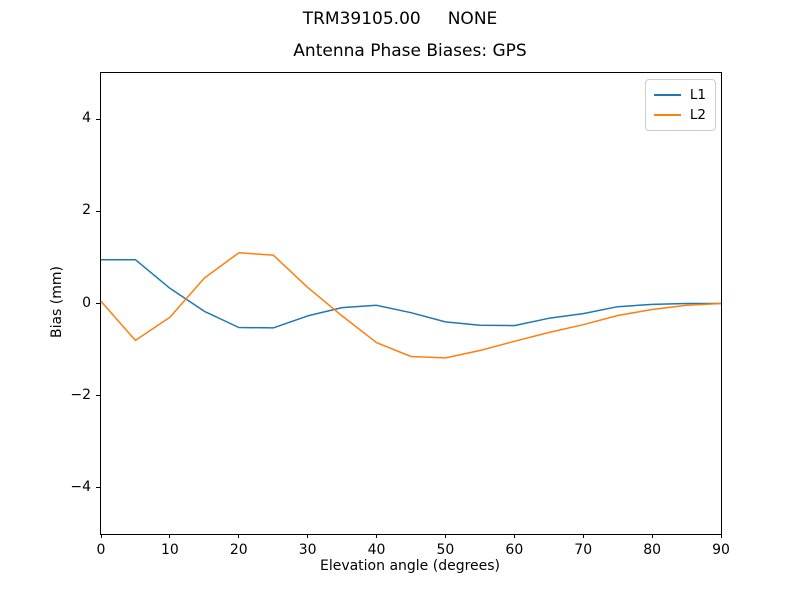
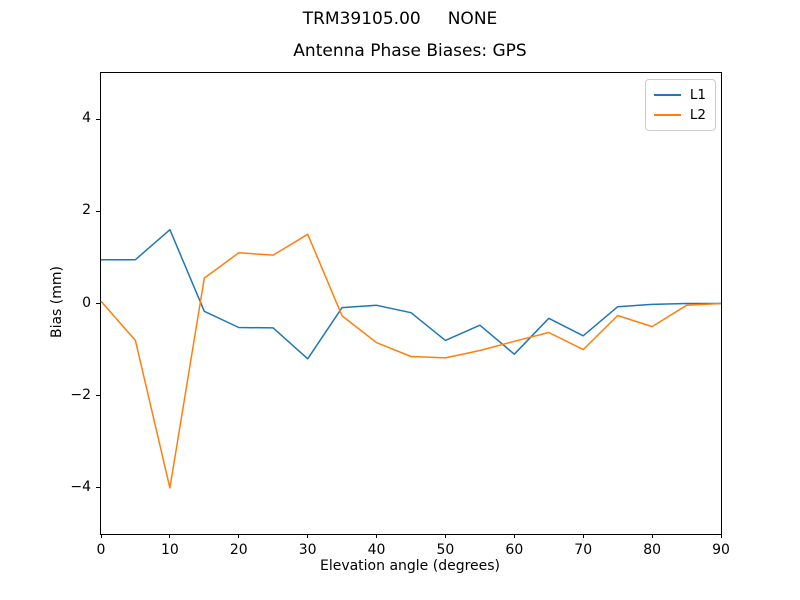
L1/10: 0.3 -> 1.6
L2/10: -0.3 -> -4.0
L1/30: -0.3 -> -1.2
L2/30: 0.3 -> 1.5
L1/50: -0.4 -> -0.8
L1/60: -0.5 -> -1.1
L1/70: -0.2 -> -0.7
L2/70: -0.5 -> -1.0
L2/80: -0.1 -> -0.5
